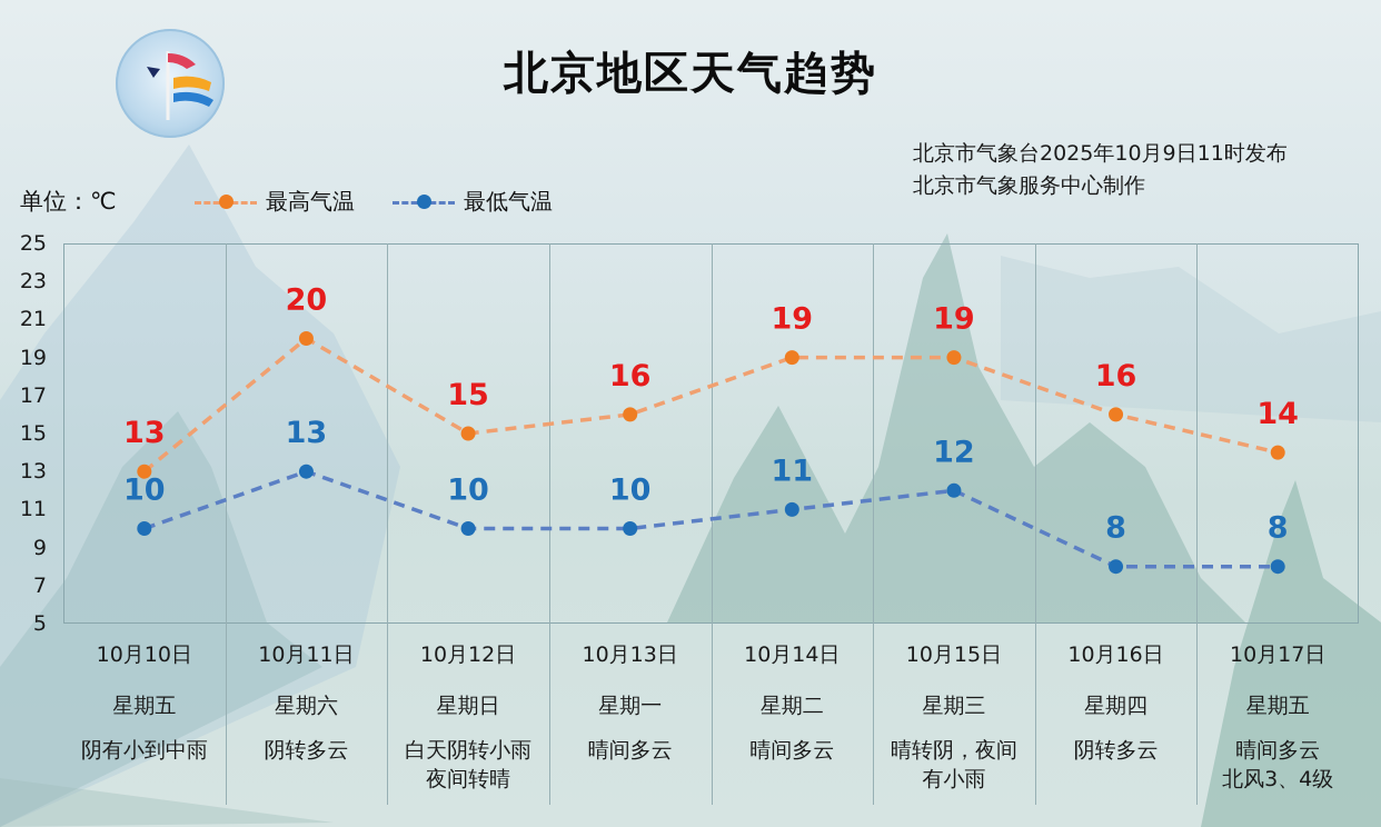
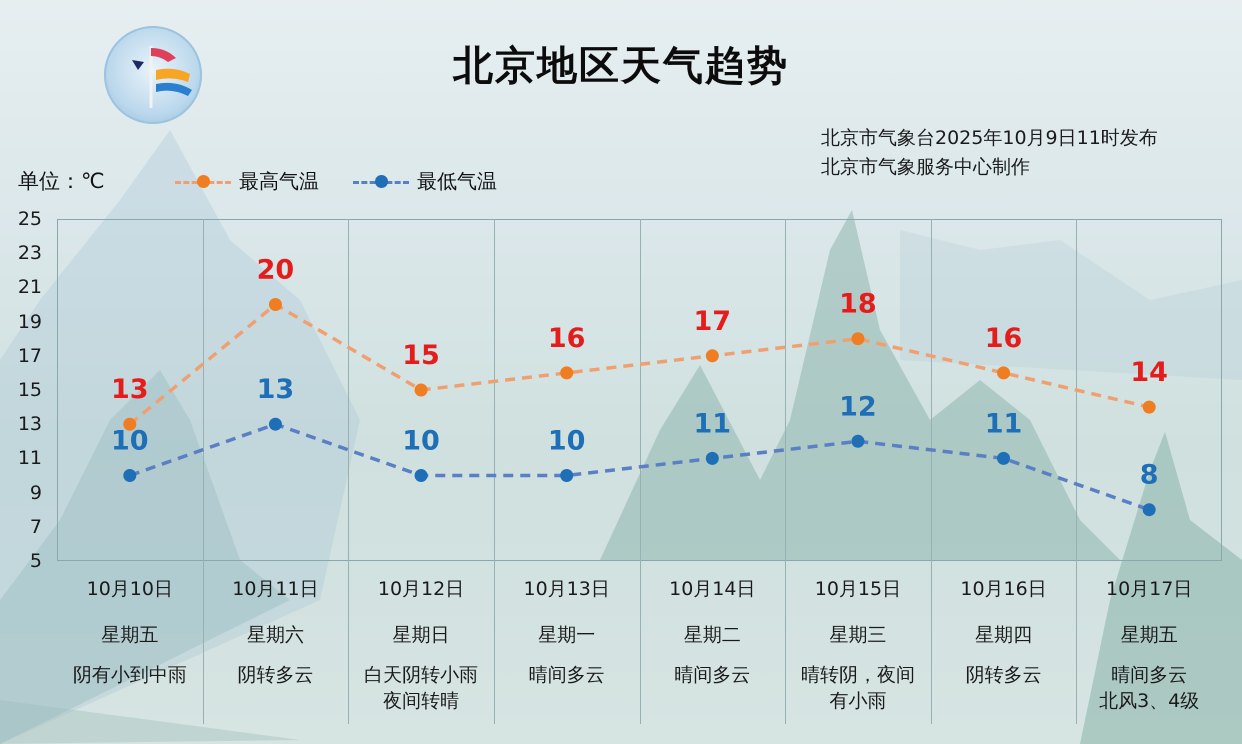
最高气温/10月14日: 19 -> 17
最高气温/10月15日: 19 -> 18
最低气温/10月16日: 8 -> 11
